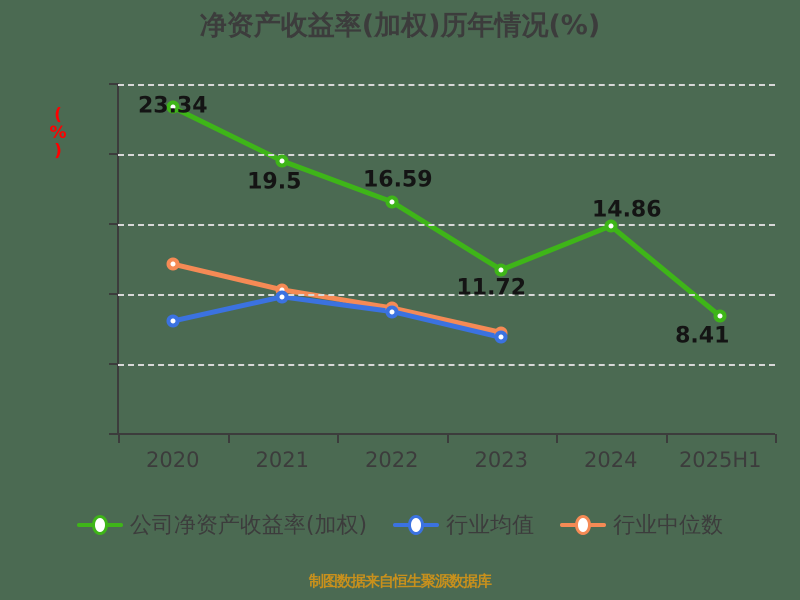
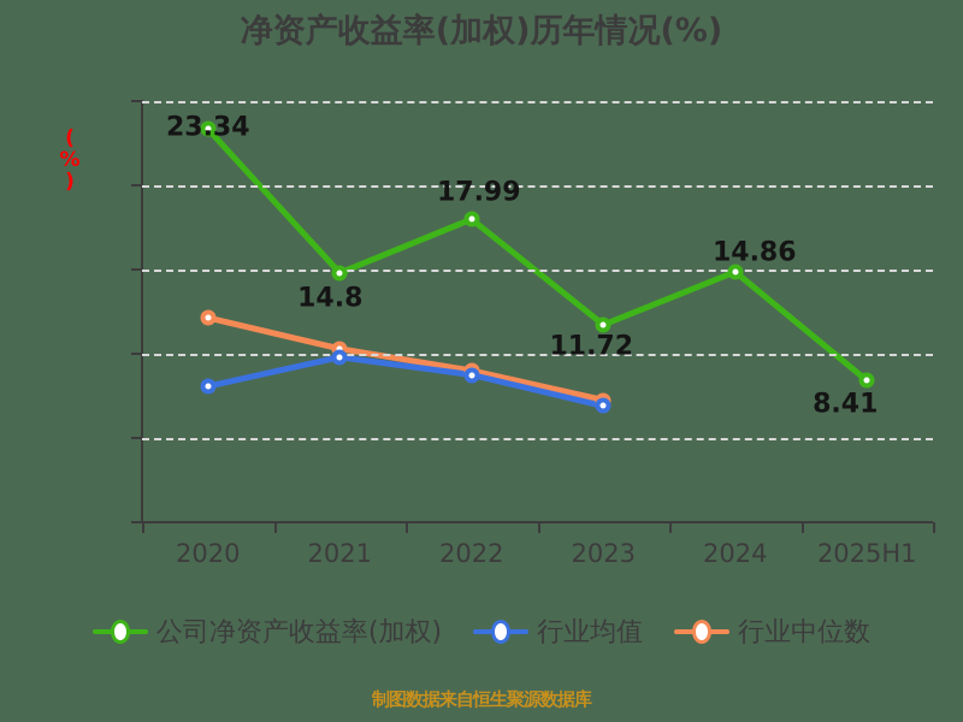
公司净资产收益率(加权)/2021: 19.5 -> 14.8
公司净资产收益率(加权)/2022: 16.59 -> 17.99
